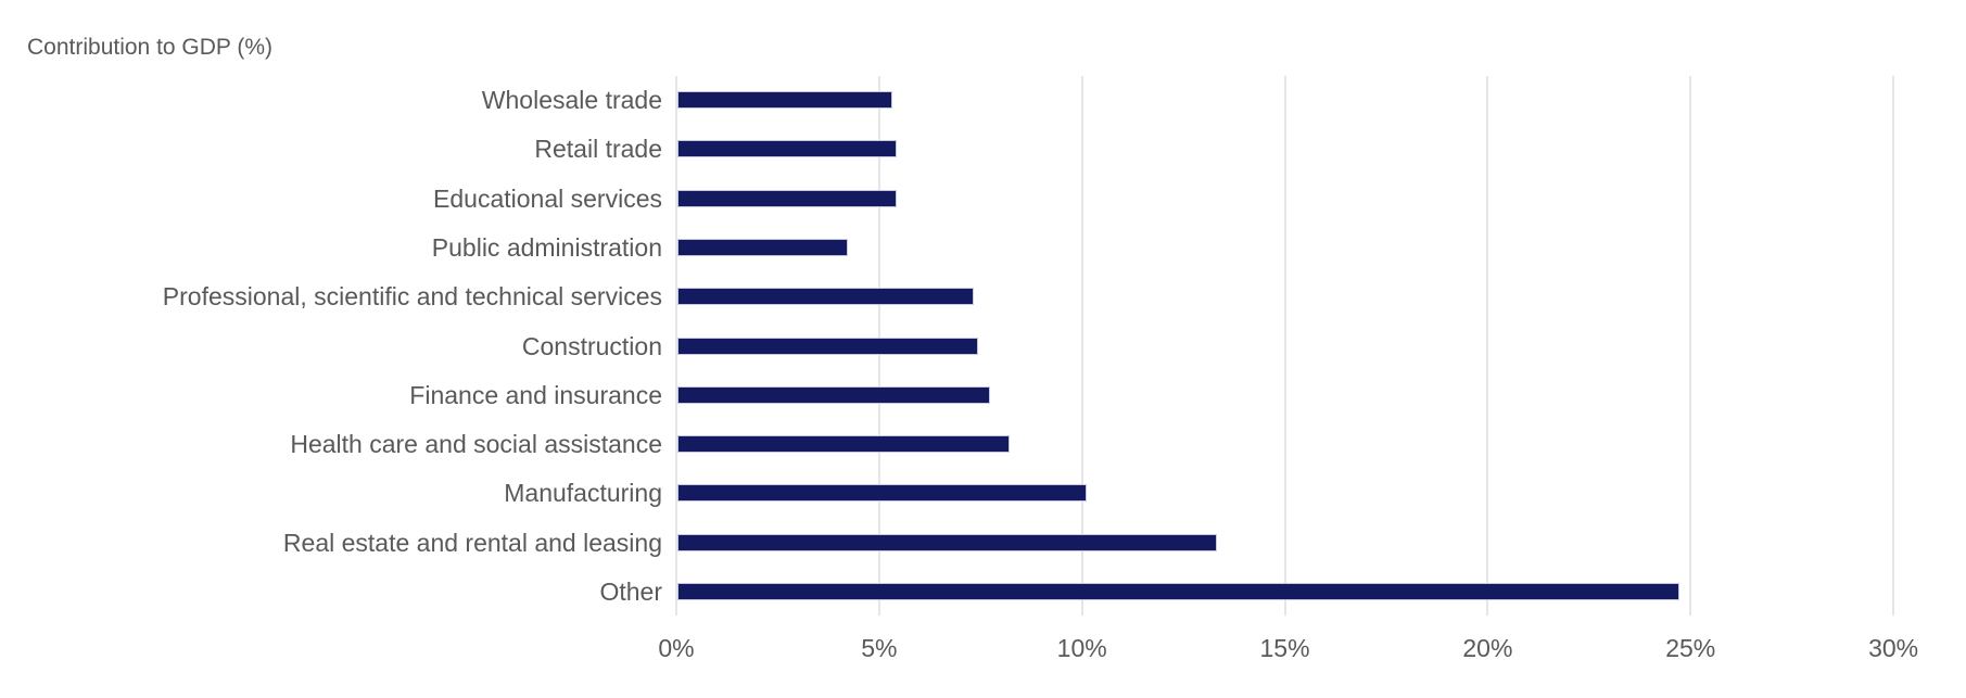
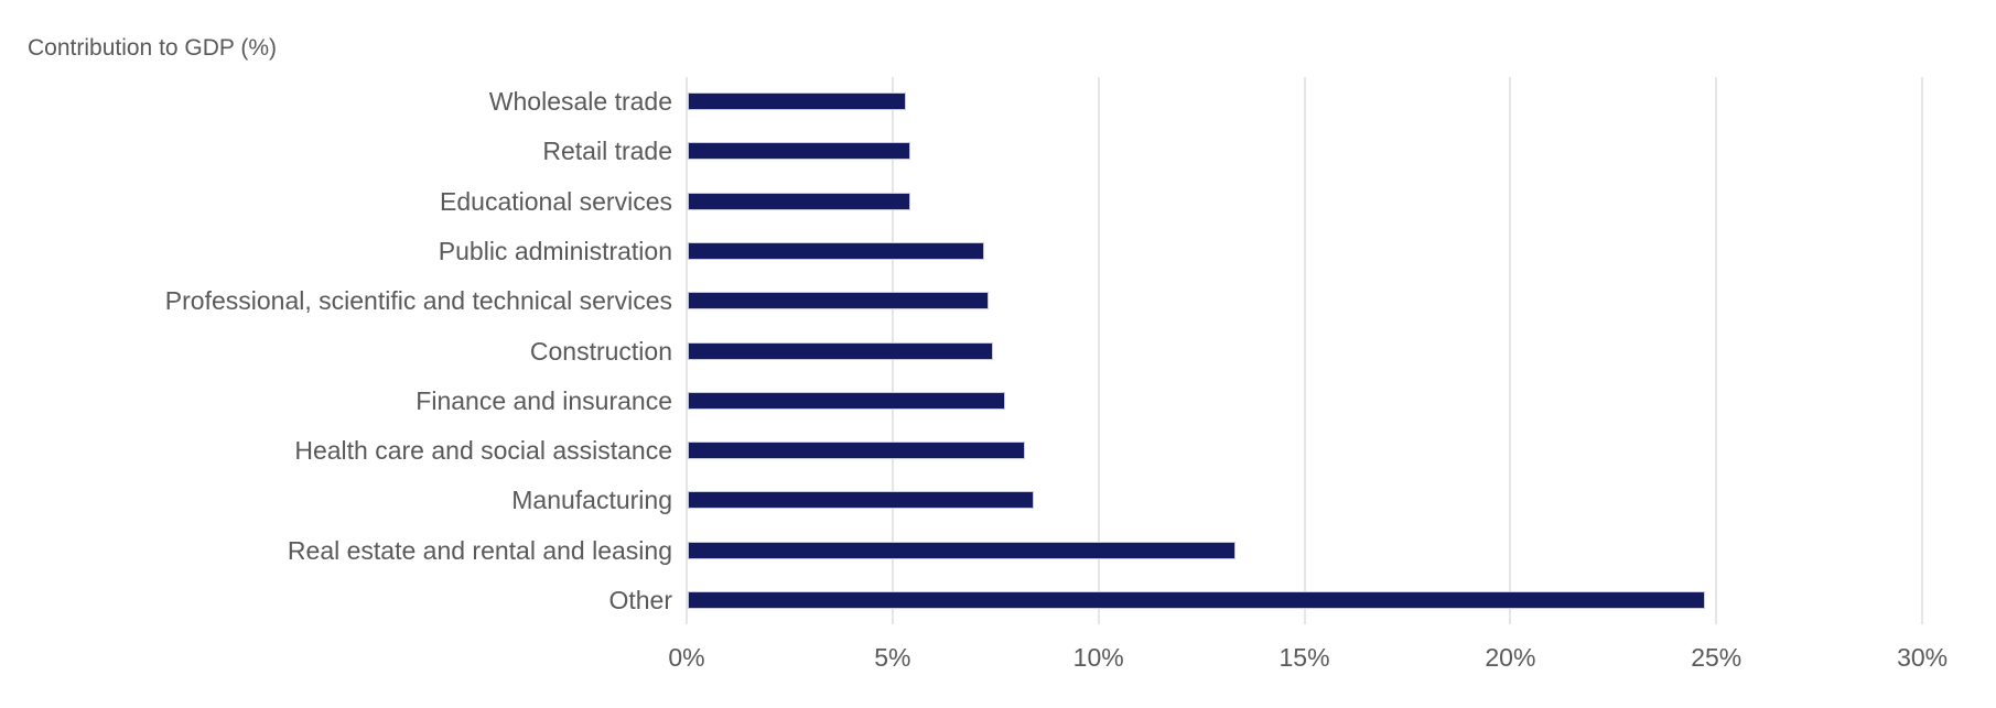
Public administration: 4.2% -> 7.2%
Manufacturing: 10.1% -> 8.4%
